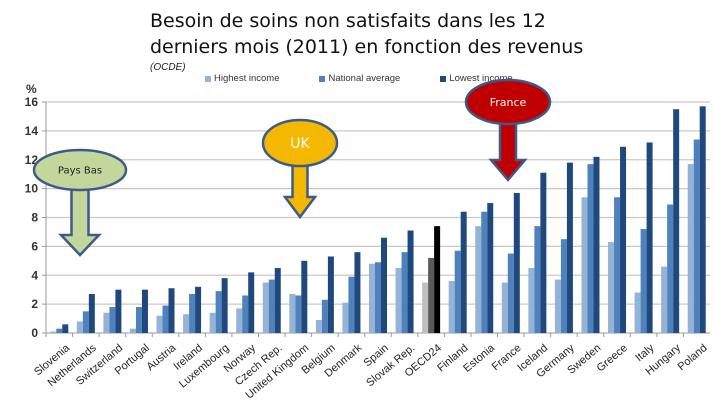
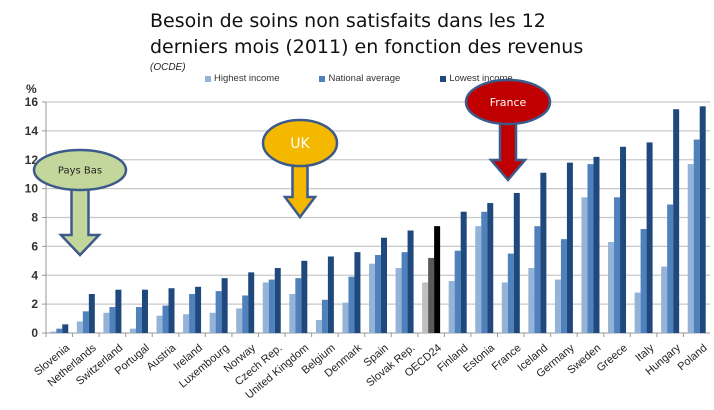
National average/United Kingdom: 2.6 -> 3.8
National average/Spain: 4.9 -> 5.4
